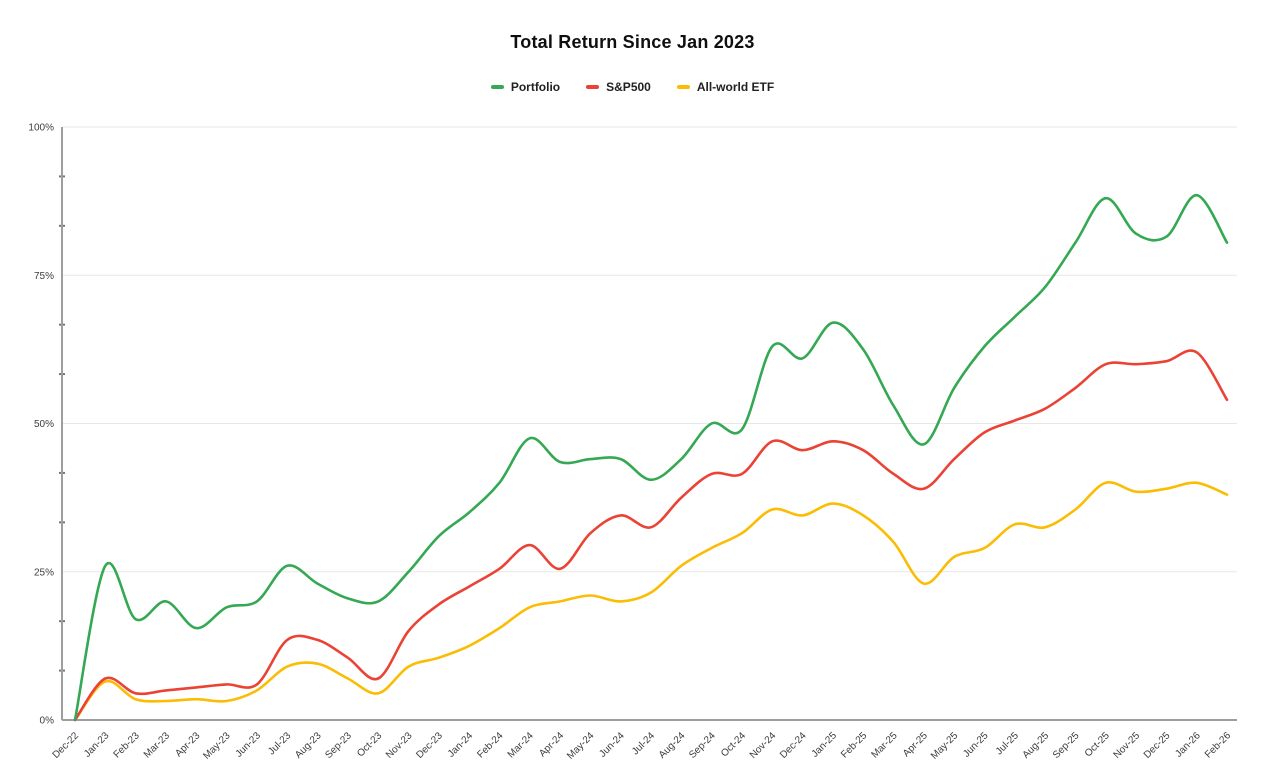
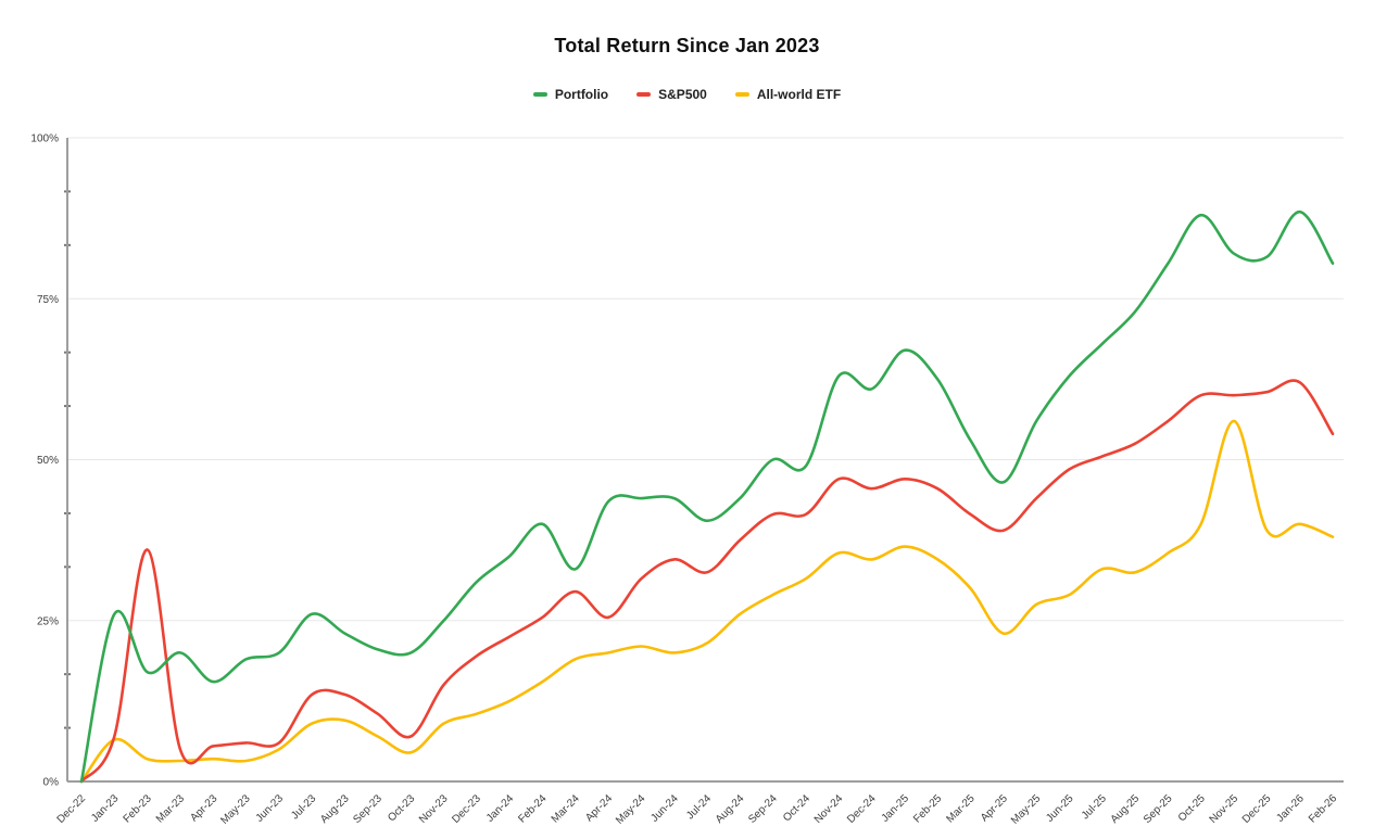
S&P500/Feb-23: 4% -> 36%
Portfolio/Mar-24: 48% -> 33%
All-world ETF/Nov-25: 38% -> 56%
